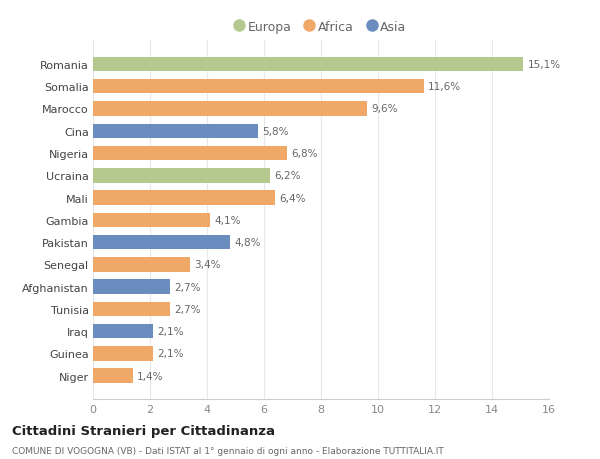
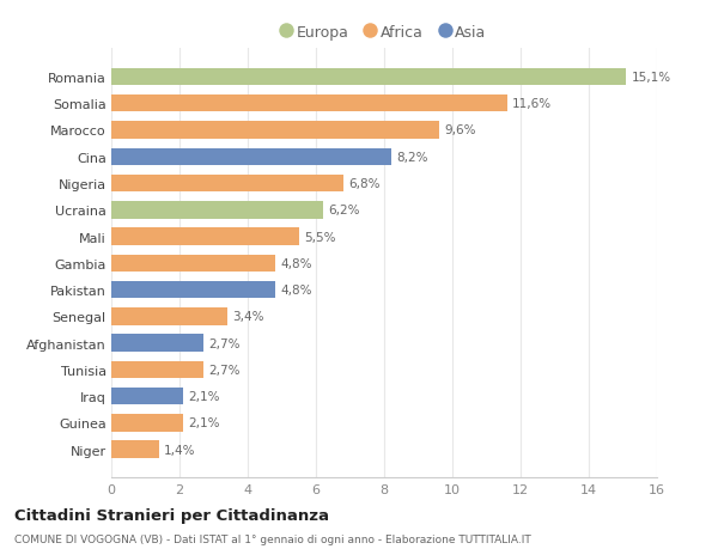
Cina: 5,8% -> 8,2%
Mali: 6,4% -> 5,5%
Gambia: 4,1% -> 4,8%
